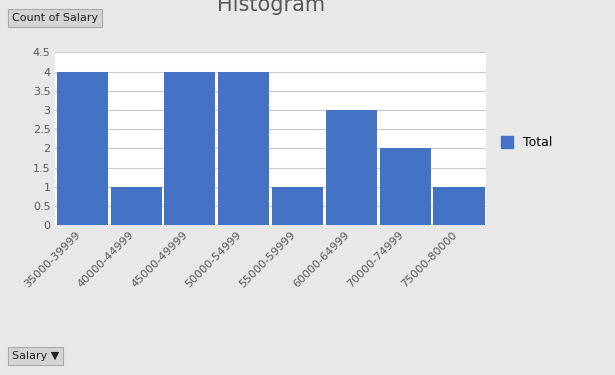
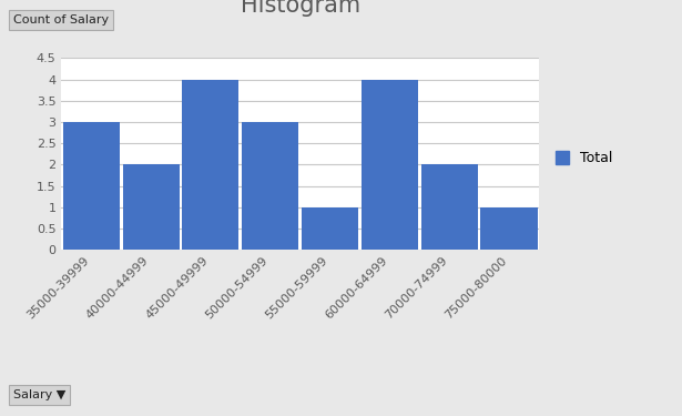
35000-39999: 4 -> 3
40000-44999: 1 -> 2
50000-54999: 4 -> 3
60000-64999: 3 -> 4
